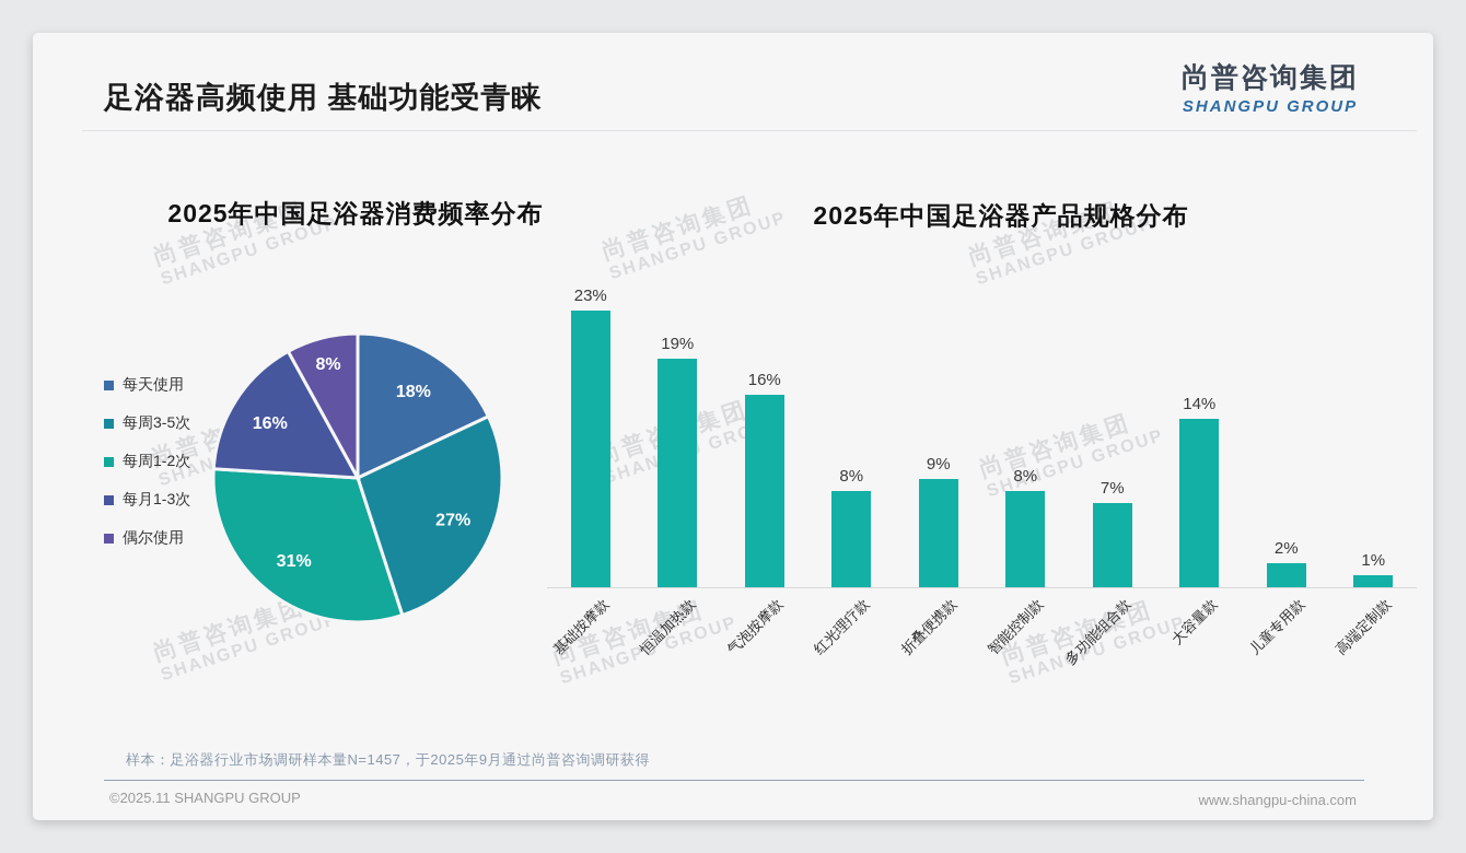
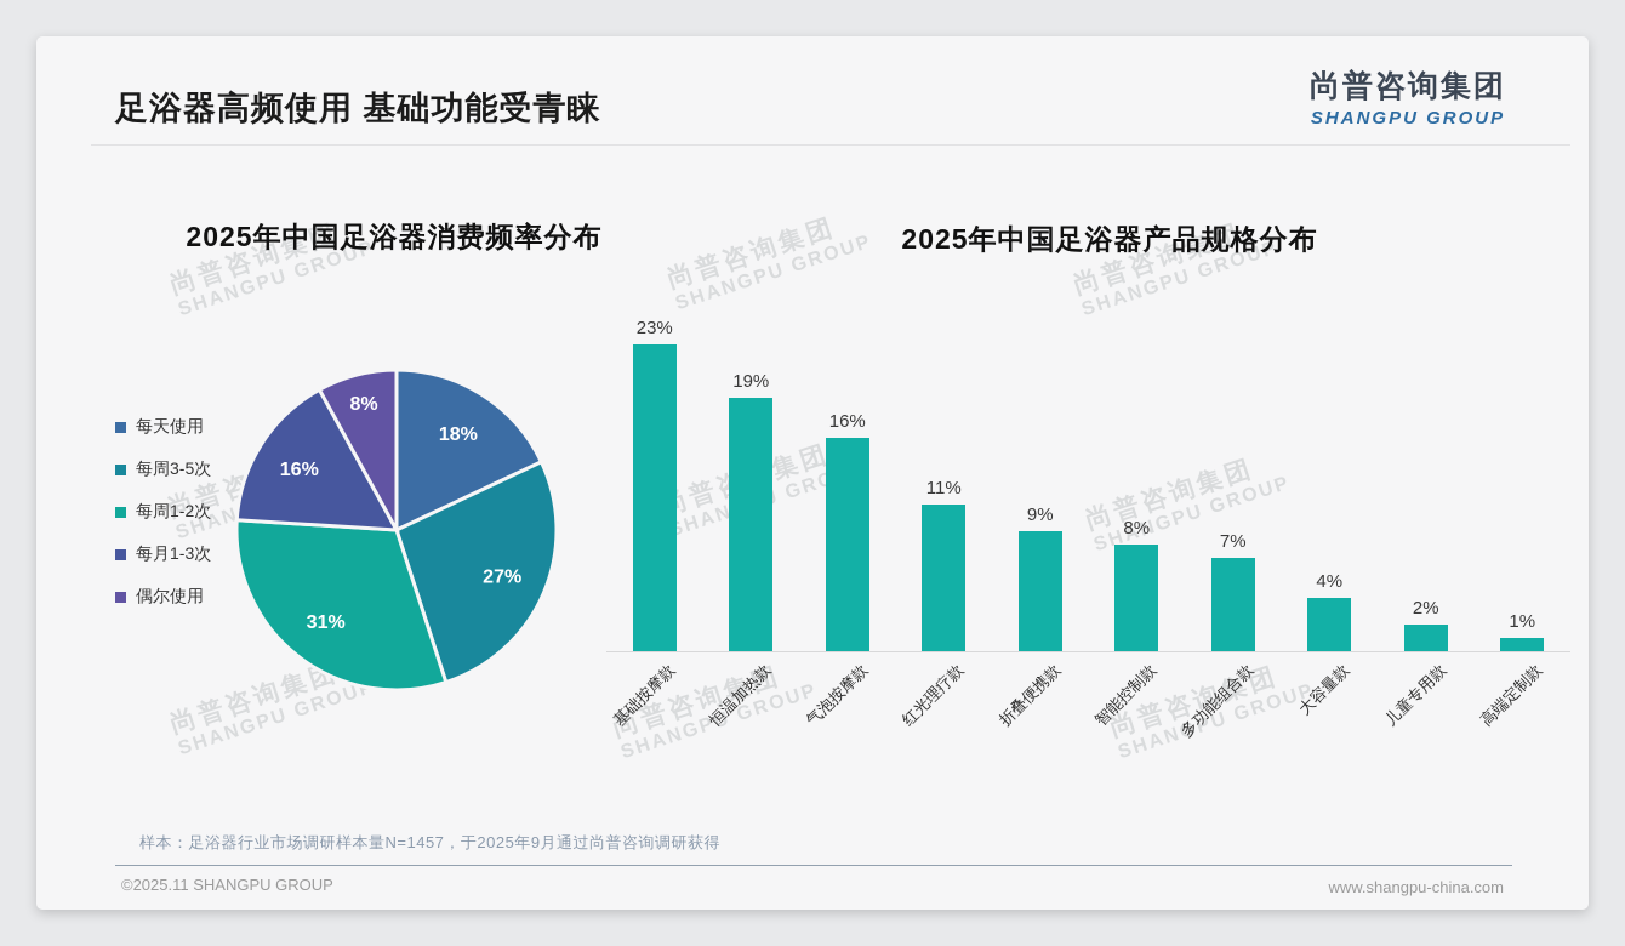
2025年中国足浴器产品规格分布/红光理疗款: 8% -> 11%
2025年中国足浴器产品规格分布/大容量款: 14% -> 4%
